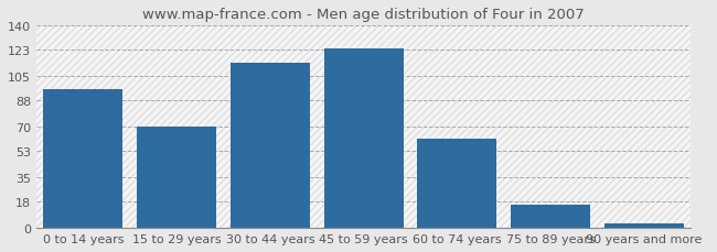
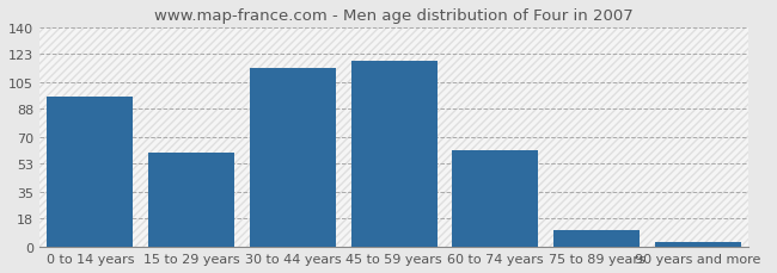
15 to 29 years: 70 -> 60
45 to 59 years: 124 -> 119
75 to 89 years: 16 -> 11
